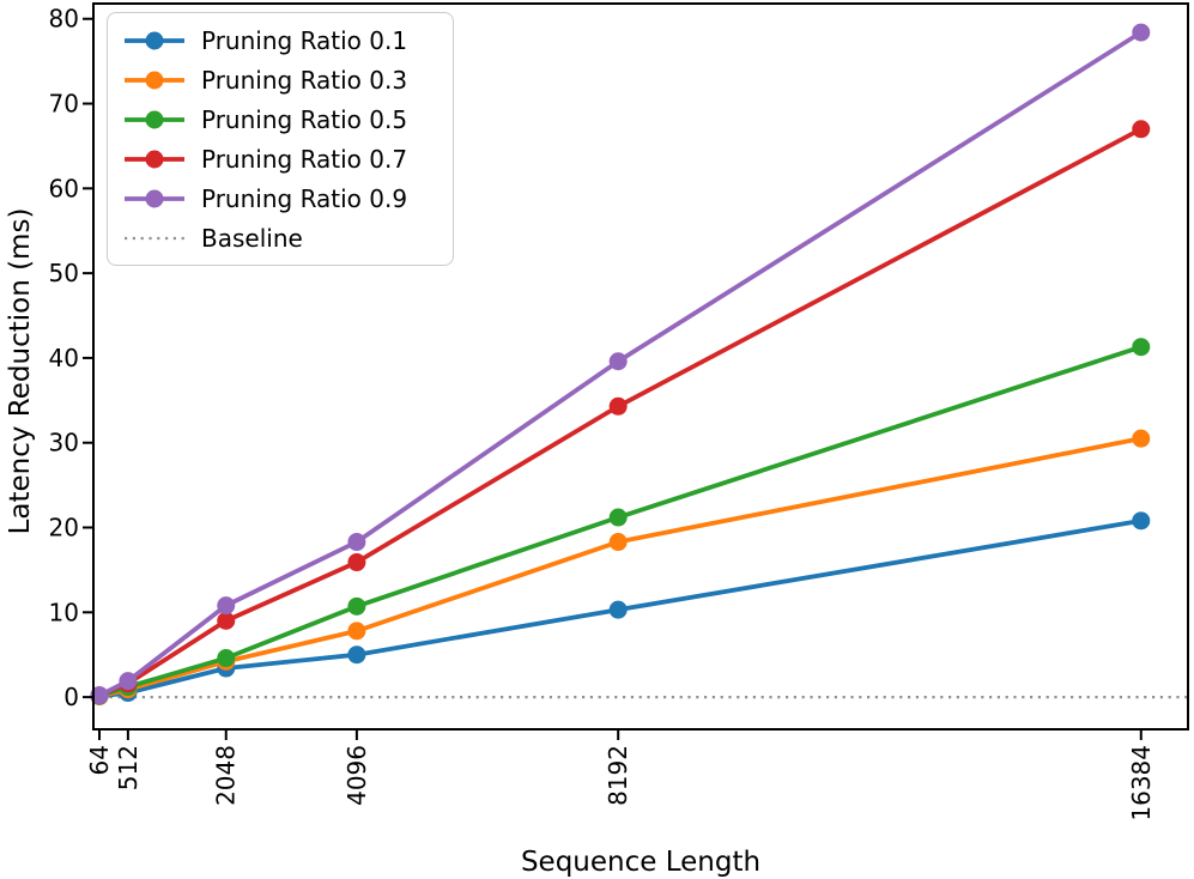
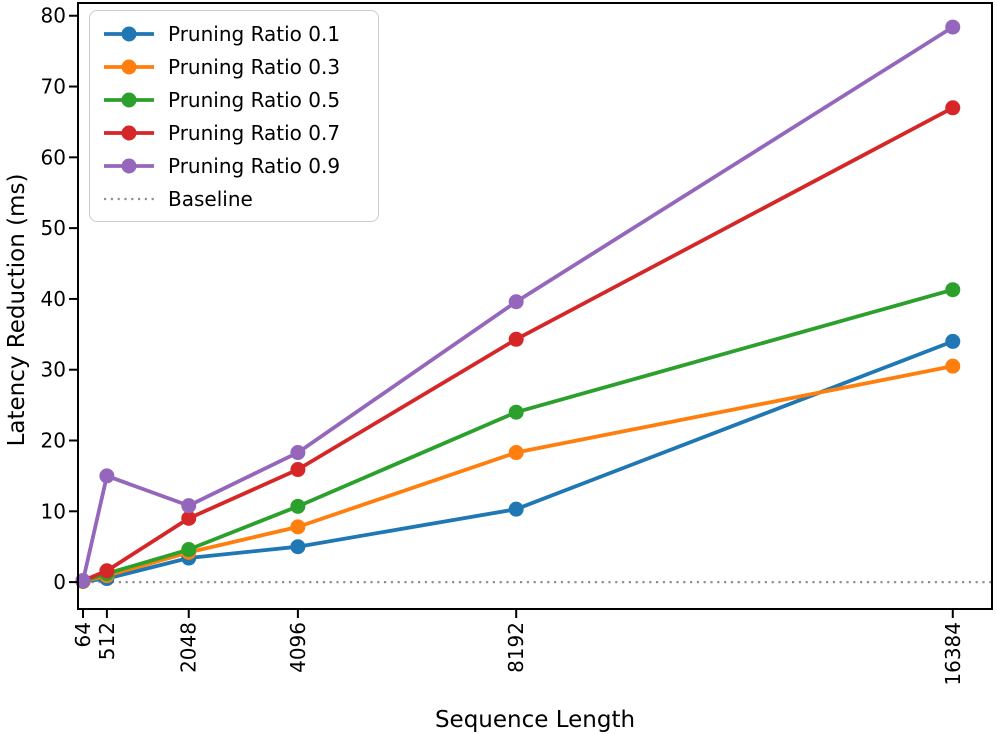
Pruning Ratio 0.9/512: 2 -> 15
Pruning Ratio 0.5/8192: 21 -> 24
Pruning Ratio 0.1/16384: 21 -> 34
